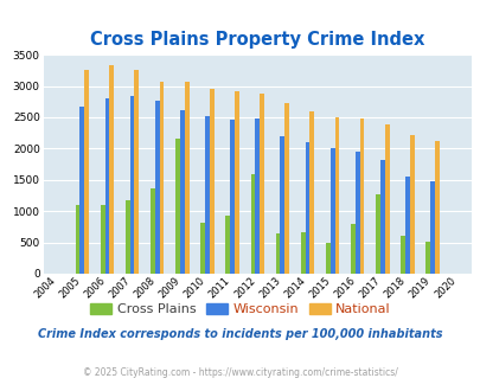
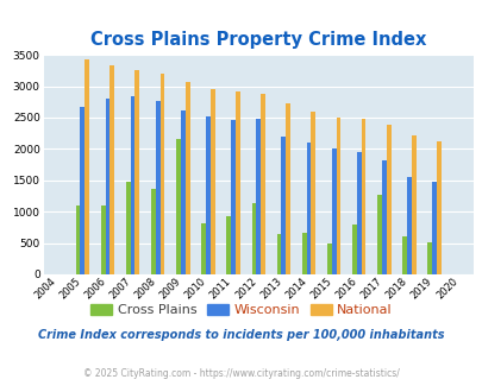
National/2005: 3260 -> 3430
Cross Plains/2007: 1180 -> 1480
National/2008: 3060 -> 3210
Cross Plains/2012: 1600 -> 1130
